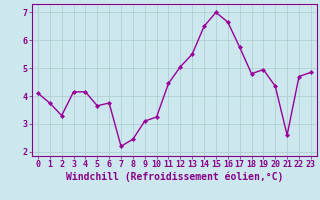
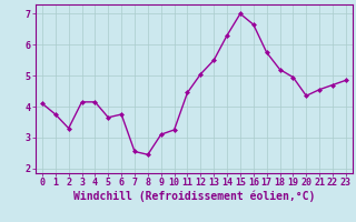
7: 2.20 -> 2.55
14: 6.50 -> 6.30
18: 4.80 -> 5.20
21: 2.60 -> 4.55
